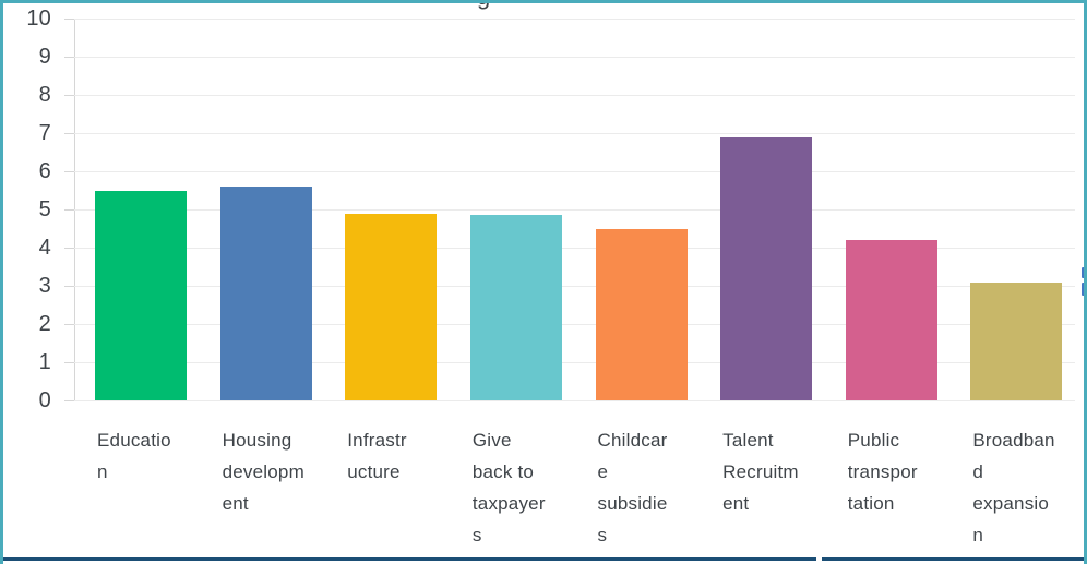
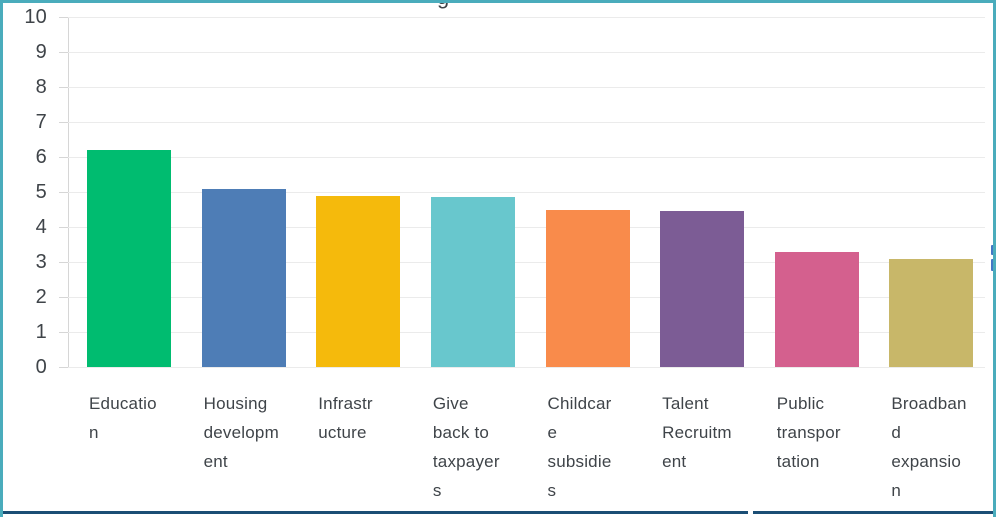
Education: 5.5 -> 6.2
Housing development: 5.6 -> 5.1
Talent Recruitment: 6.9 -> 4.5
Public transportation: 4.2 -> 3.3
